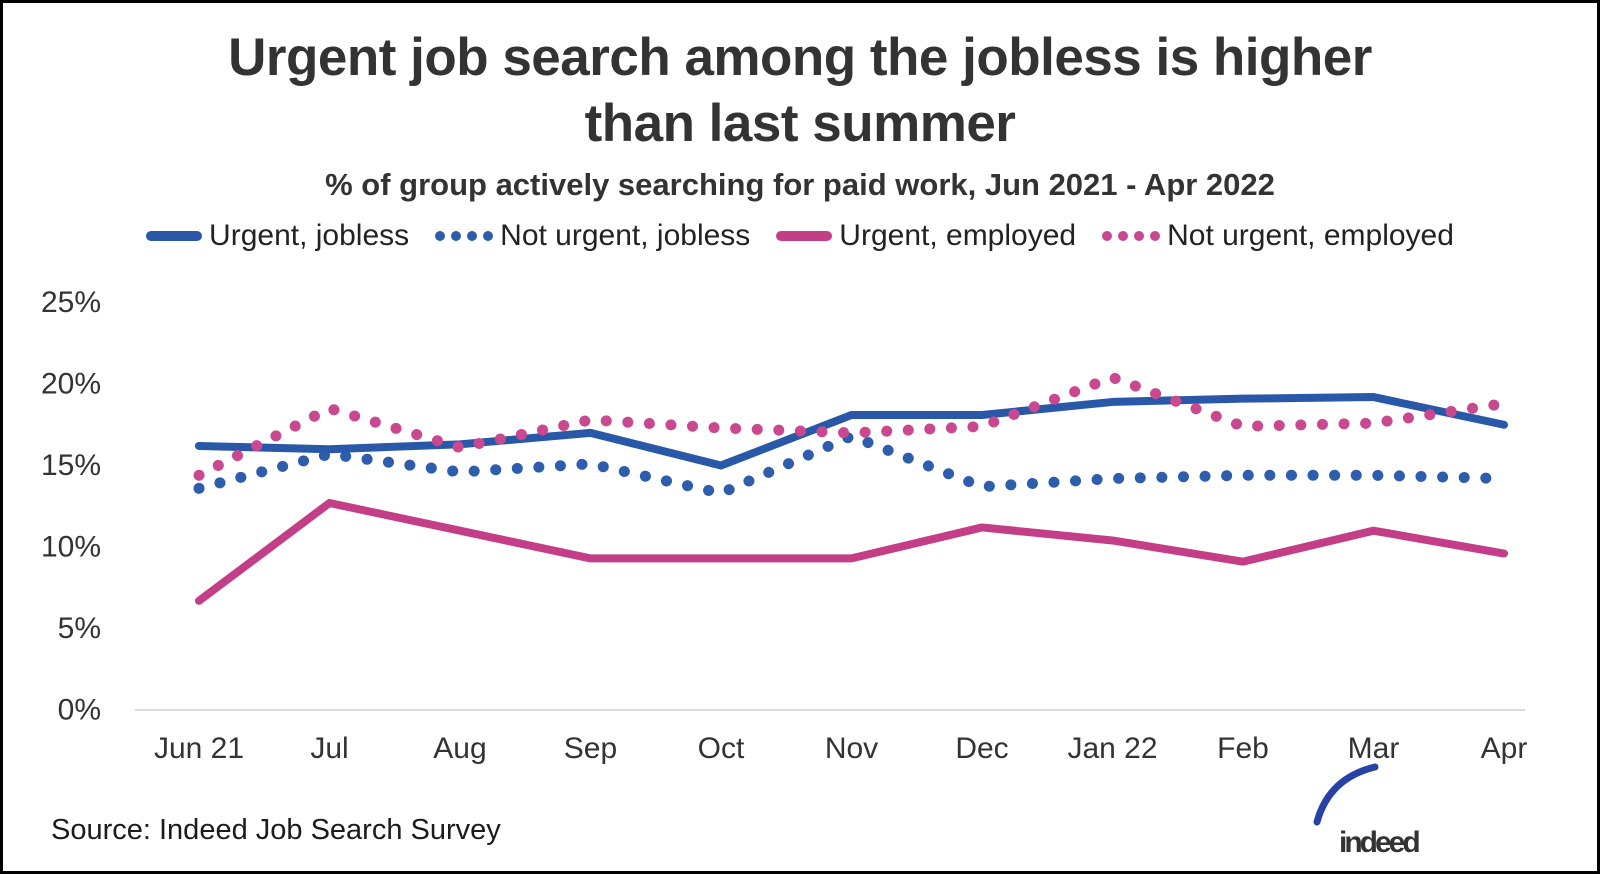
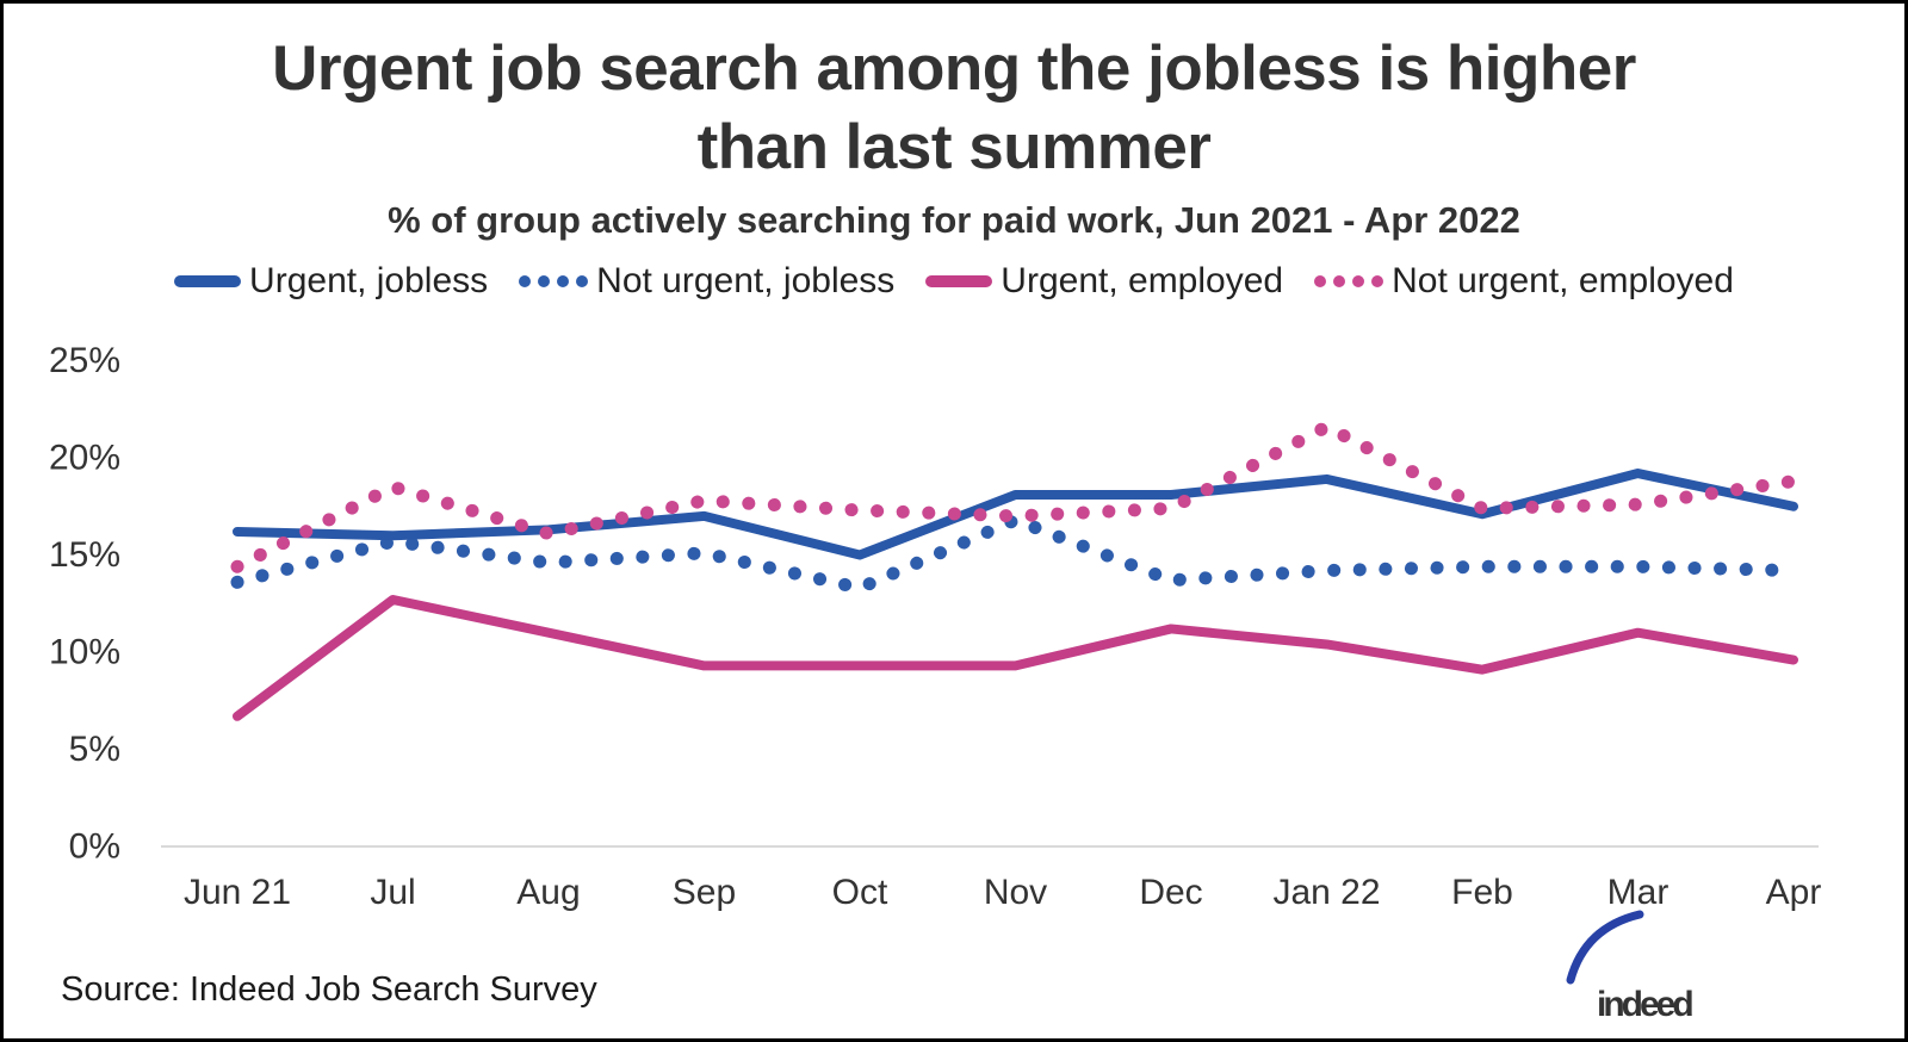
Not urgent, employed/Jan 22: 20.4% -> 21.6%
Urgent, jobless/Feb: 19.1% -> 17.1%
